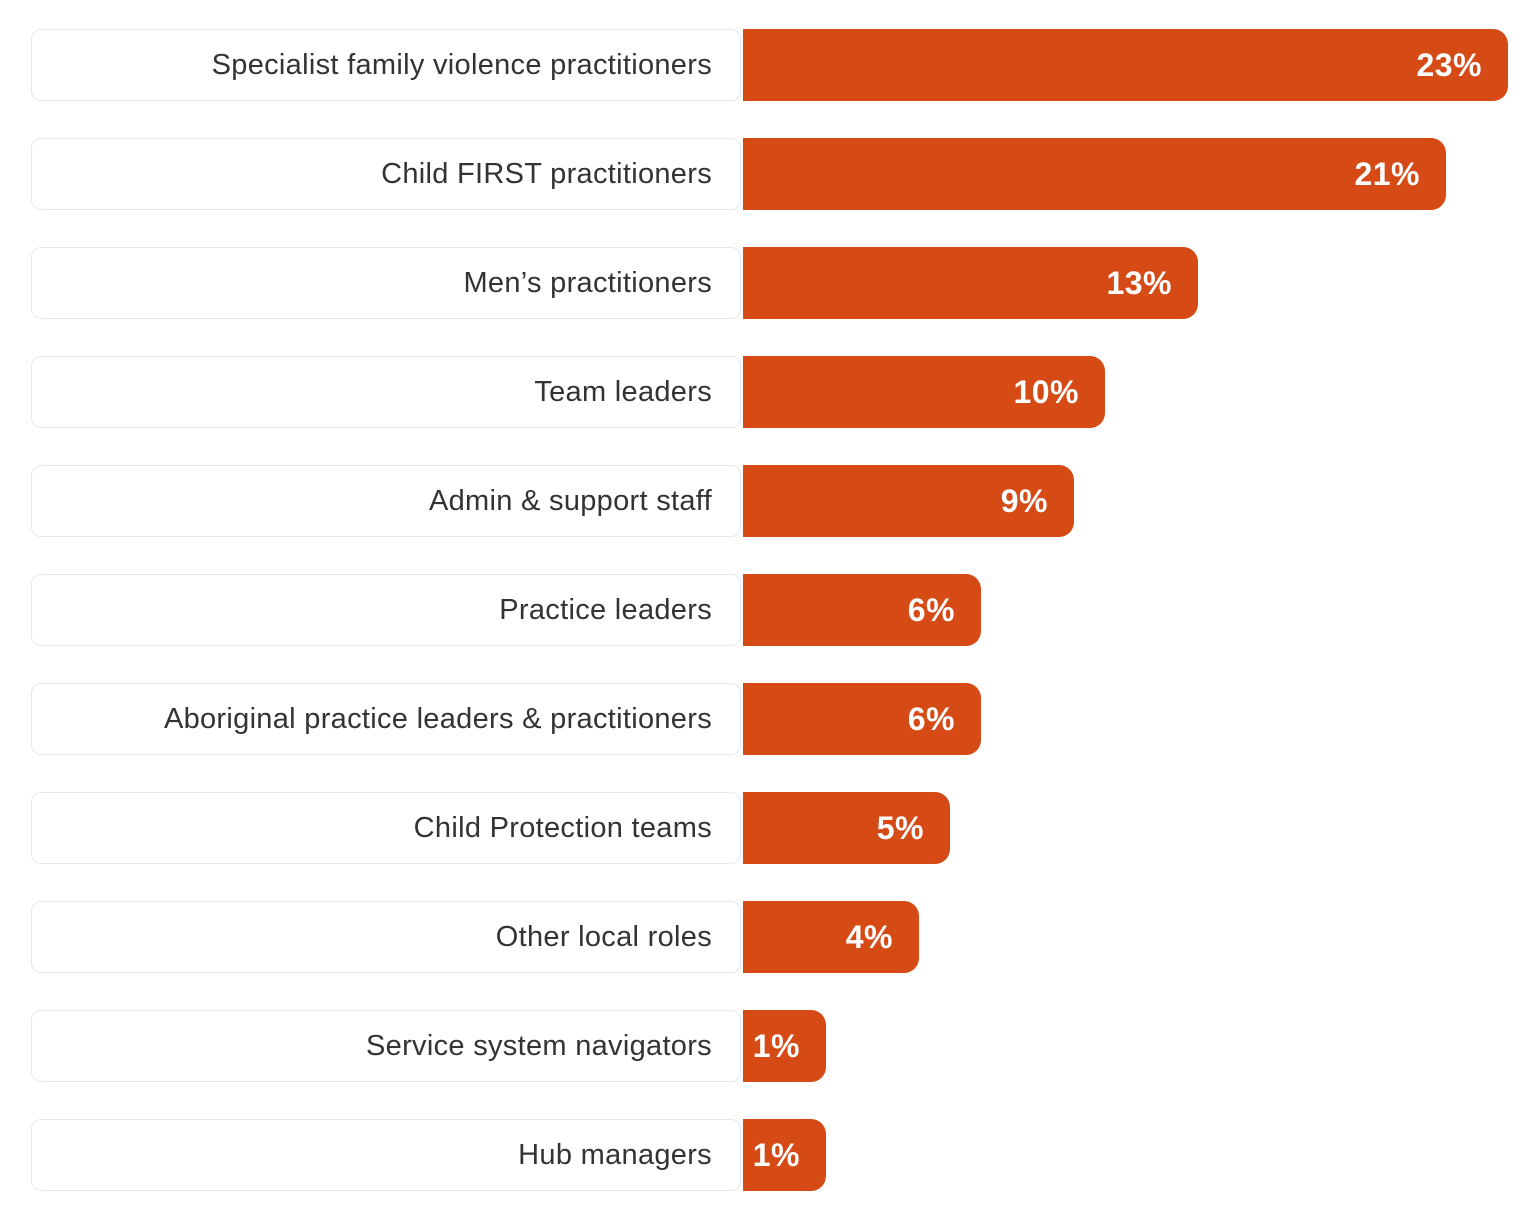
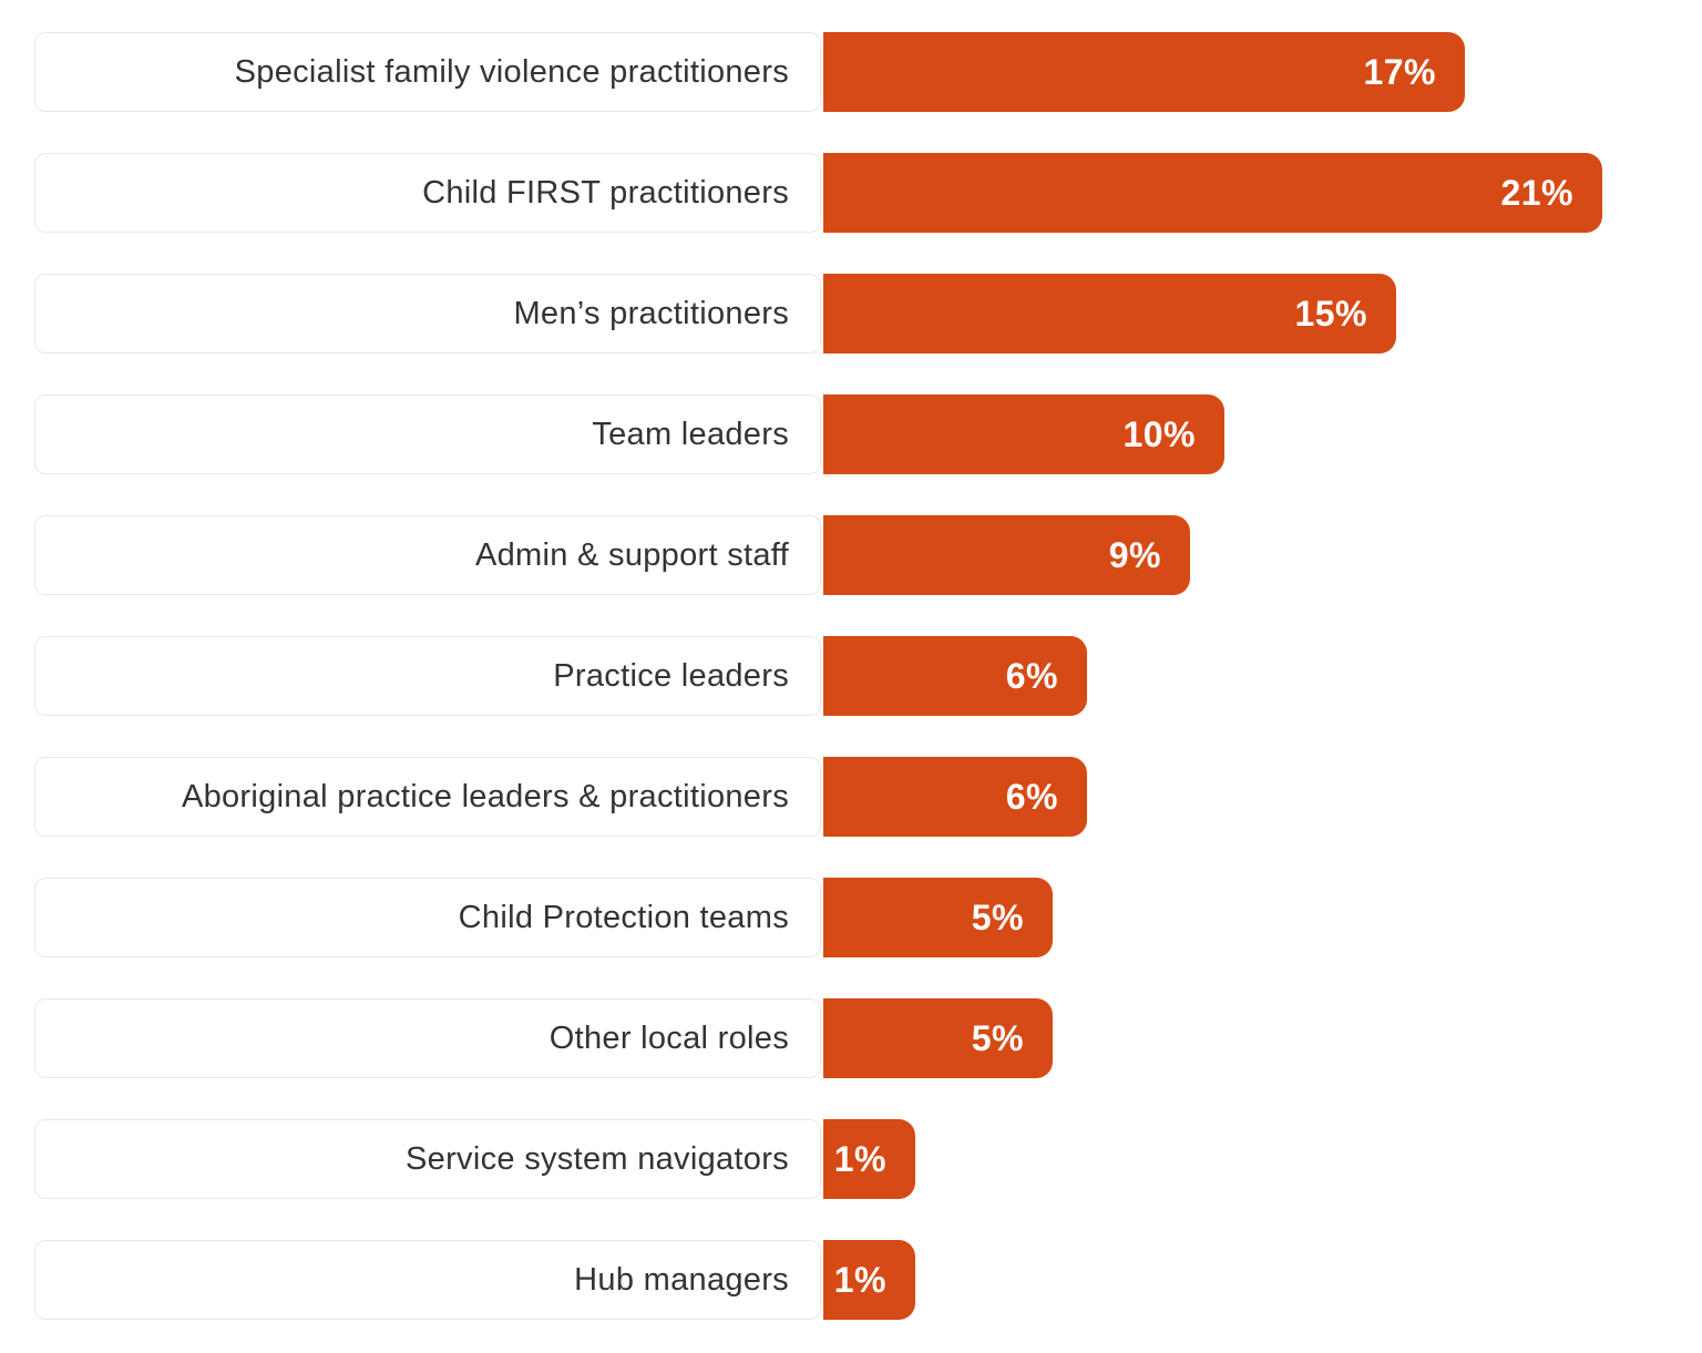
Specialist family violence practitioners: 23% -> 17%
Men’s practitioners: 13% -> 15%
Other local roles: 4% -> 5%
